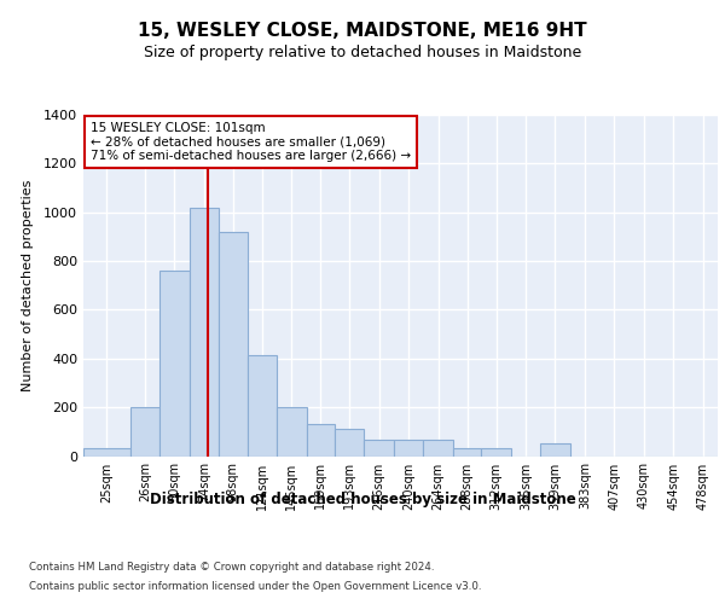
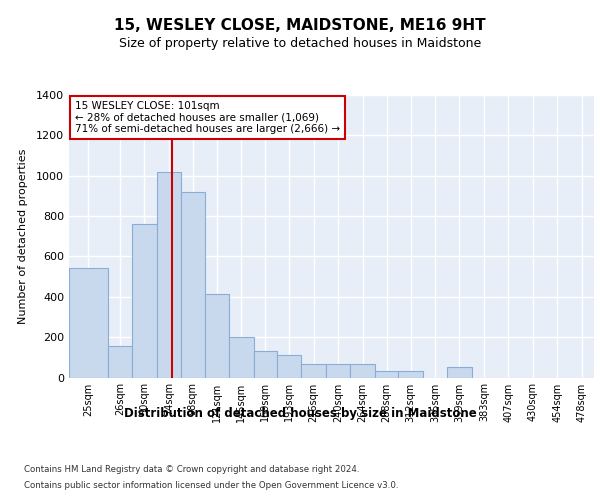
25sqm: 30 -> 545
26sqm: 200 -> 155
